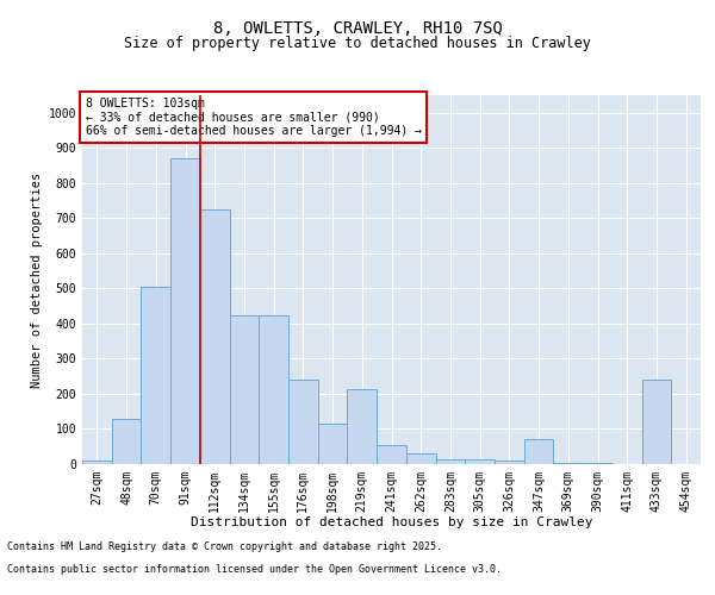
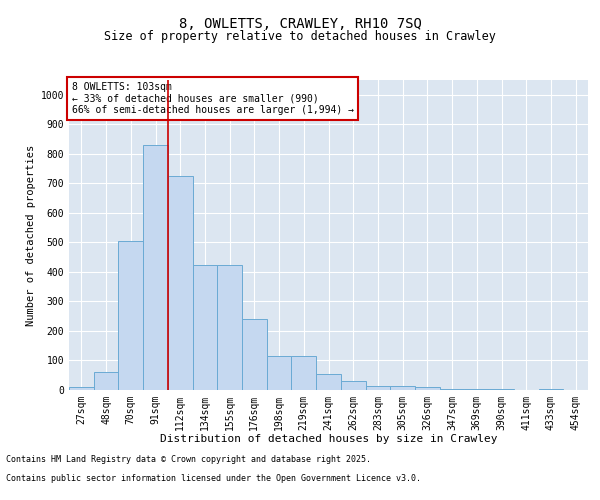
48sqm: 130 -> 60
91sqm: 870 -> 830
219sqm: 215 -> 115
347sqm: 70 -> 5
433sqm: 240 -> 5
